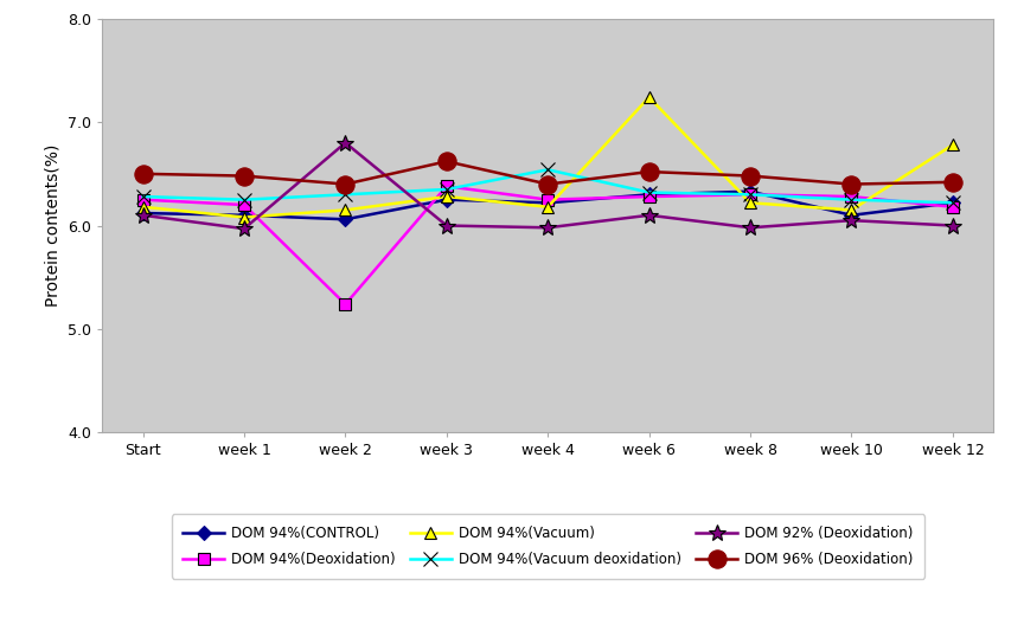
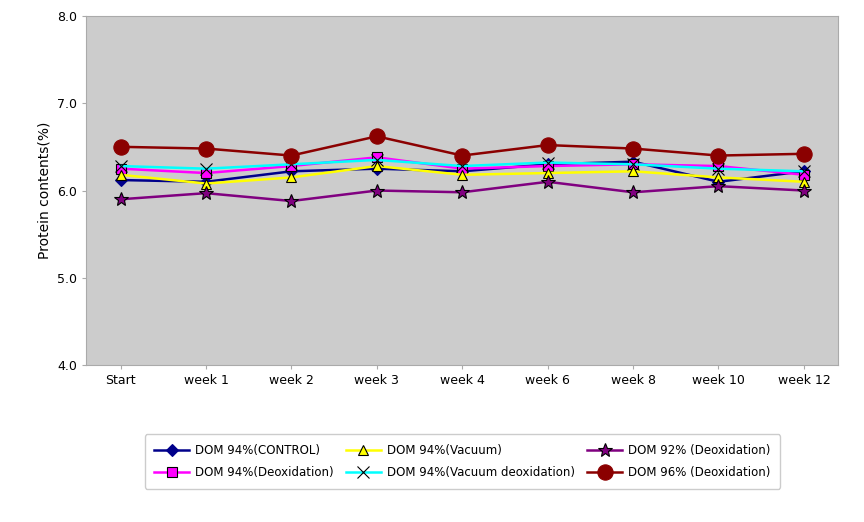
DOM 92% (Deoxidation)/Start: 6.10 -> 5.90
DOM 94%(CONTROL)/week 2: 6.06 -> 6.22
DOM 94%(Deoxidation)/week 2: 5.24 -> 6.28
DOM 92% (Deoxidation)/week 2: 6.80 -> 5.88
DOM 94%(Vacuum deoxidation)/week 4: 6.54 -> 6.28
DOM 94%(Vacuum)/week 6: 7.24 -> 6.20
DOM 94%(Vacuum)/week 12: 6.78 -> 6.10
